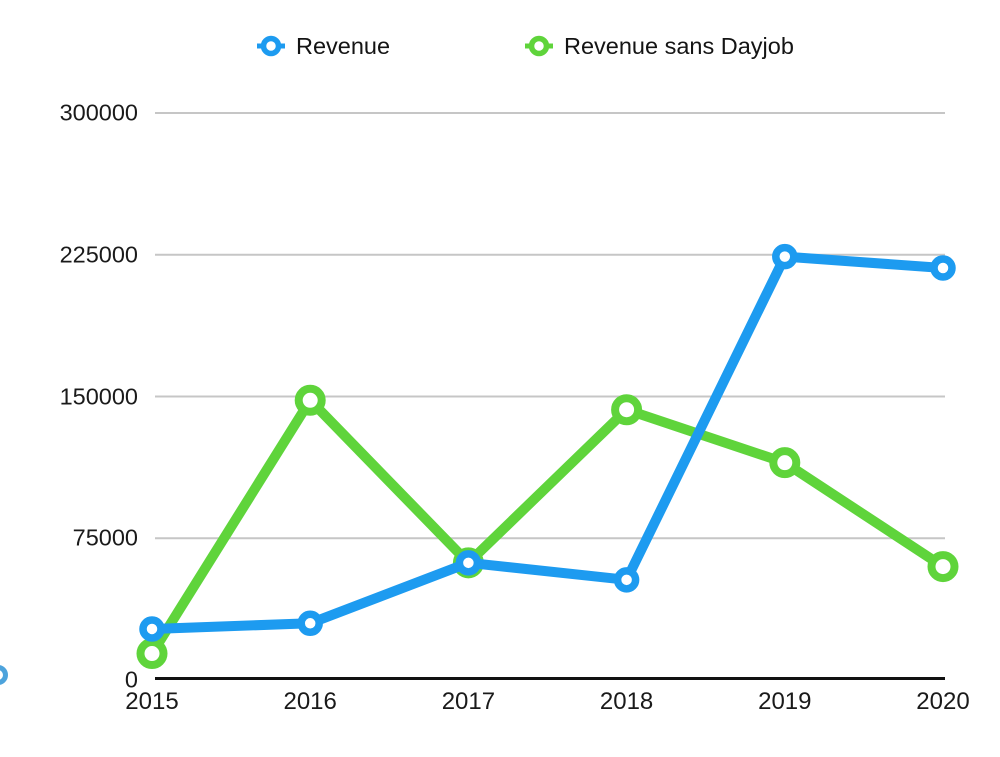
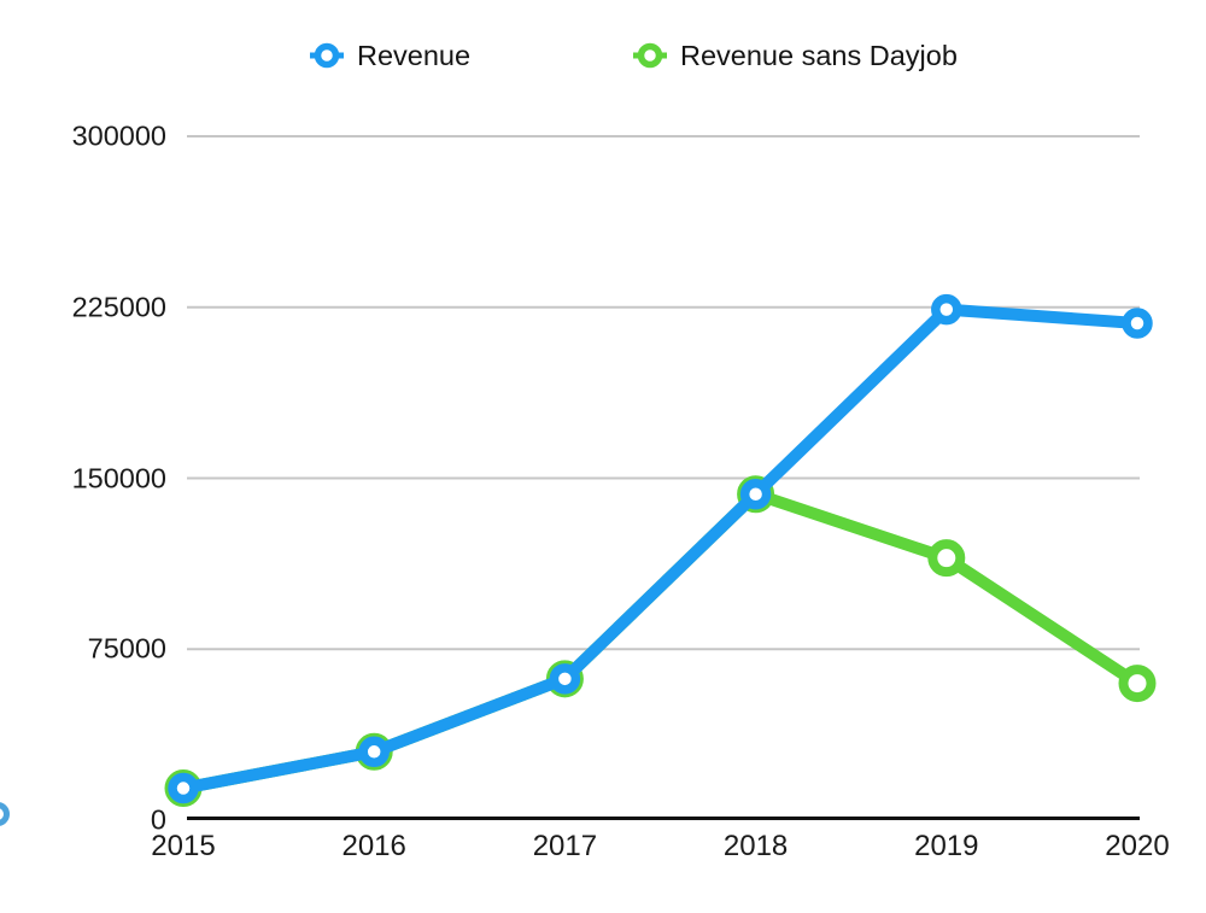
Revenue/2015: 27000 -> 14000
Revenue sans Dayjob/2016: 148000 -> 30000
Revenue/2018: 53000 -> 143000
